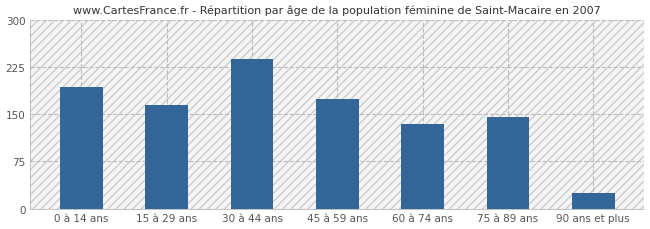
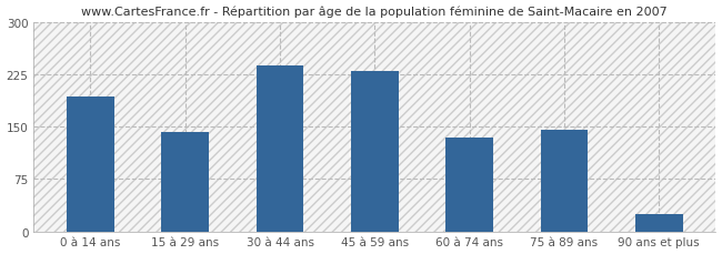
15 à 29 ans: 165 -> 142
45 à 59 ans: 175 -> 230
